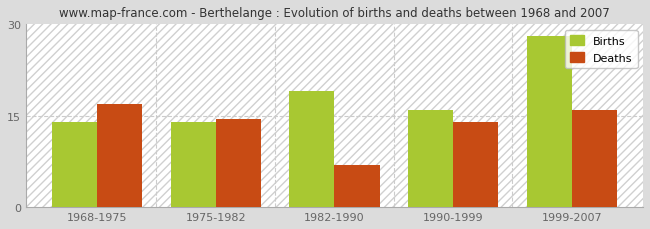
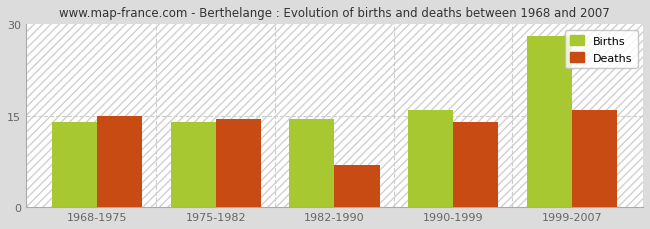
Deaths/1968-1975: 17.0 -> 15.0
Births/1982-1990: 19.0 -> 14.5
